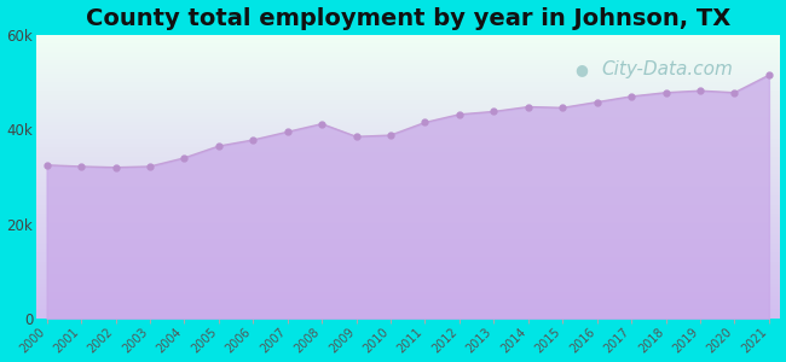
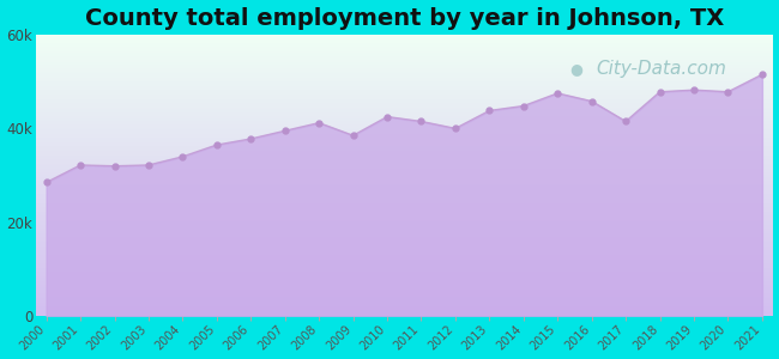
2000: 32.5k -> 28.5k
2010: 38.8k -> 42.5k
2012: 43.2k -> 40.0k
2015: 44.6k -> 47.5k
2017: 47.0k -> 41.5k
